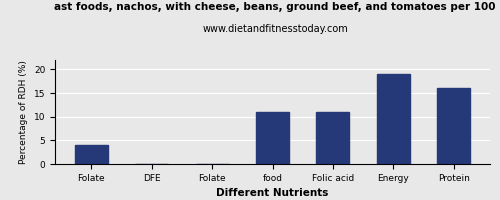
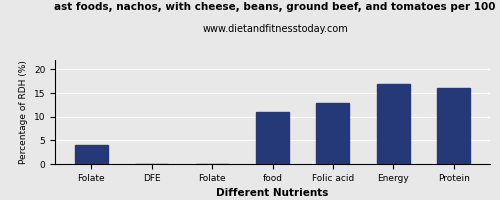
Folic acid: 11 -> 13
Energy: 19 -> 17
